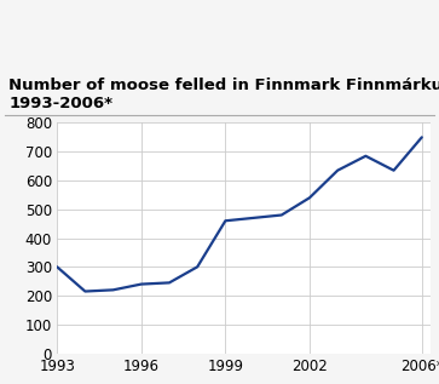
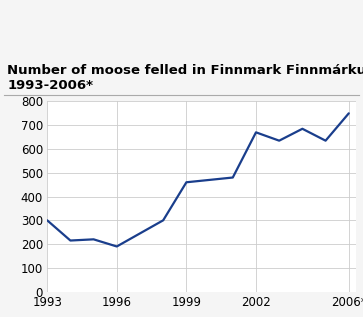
1996: 240 -> 190
2002: 540 -> 670
